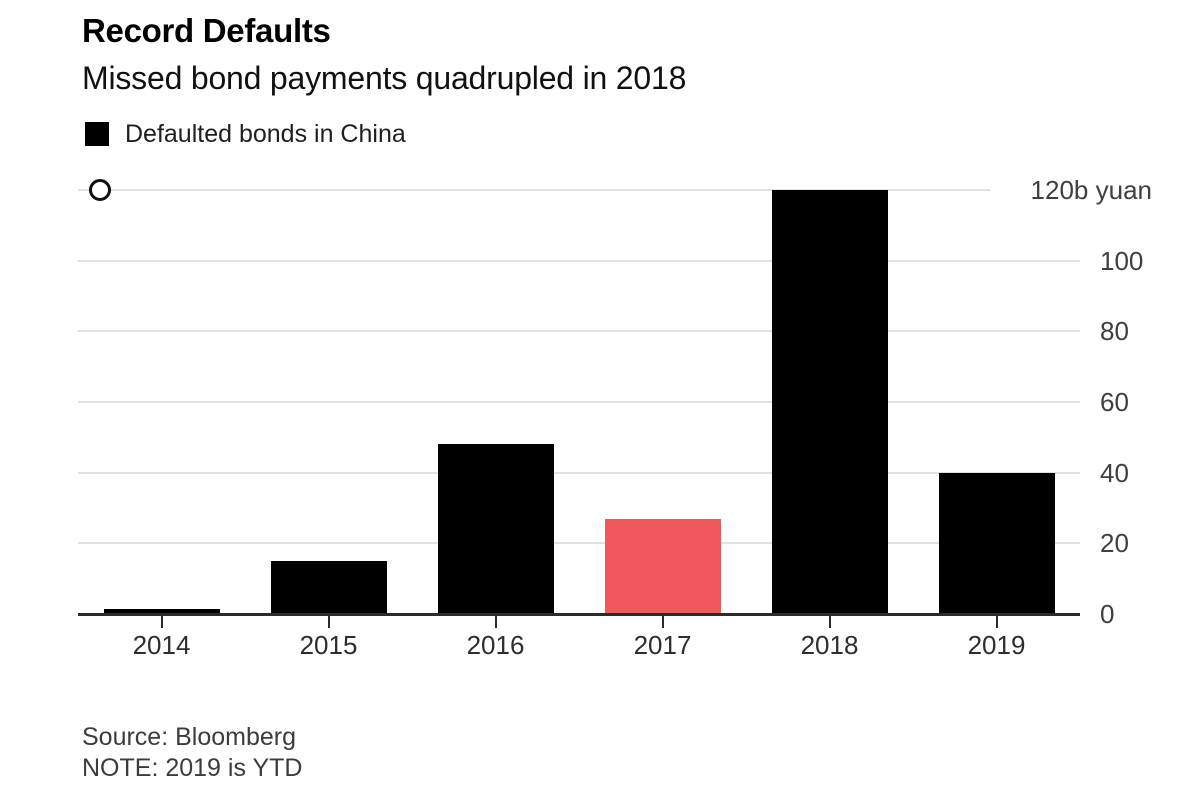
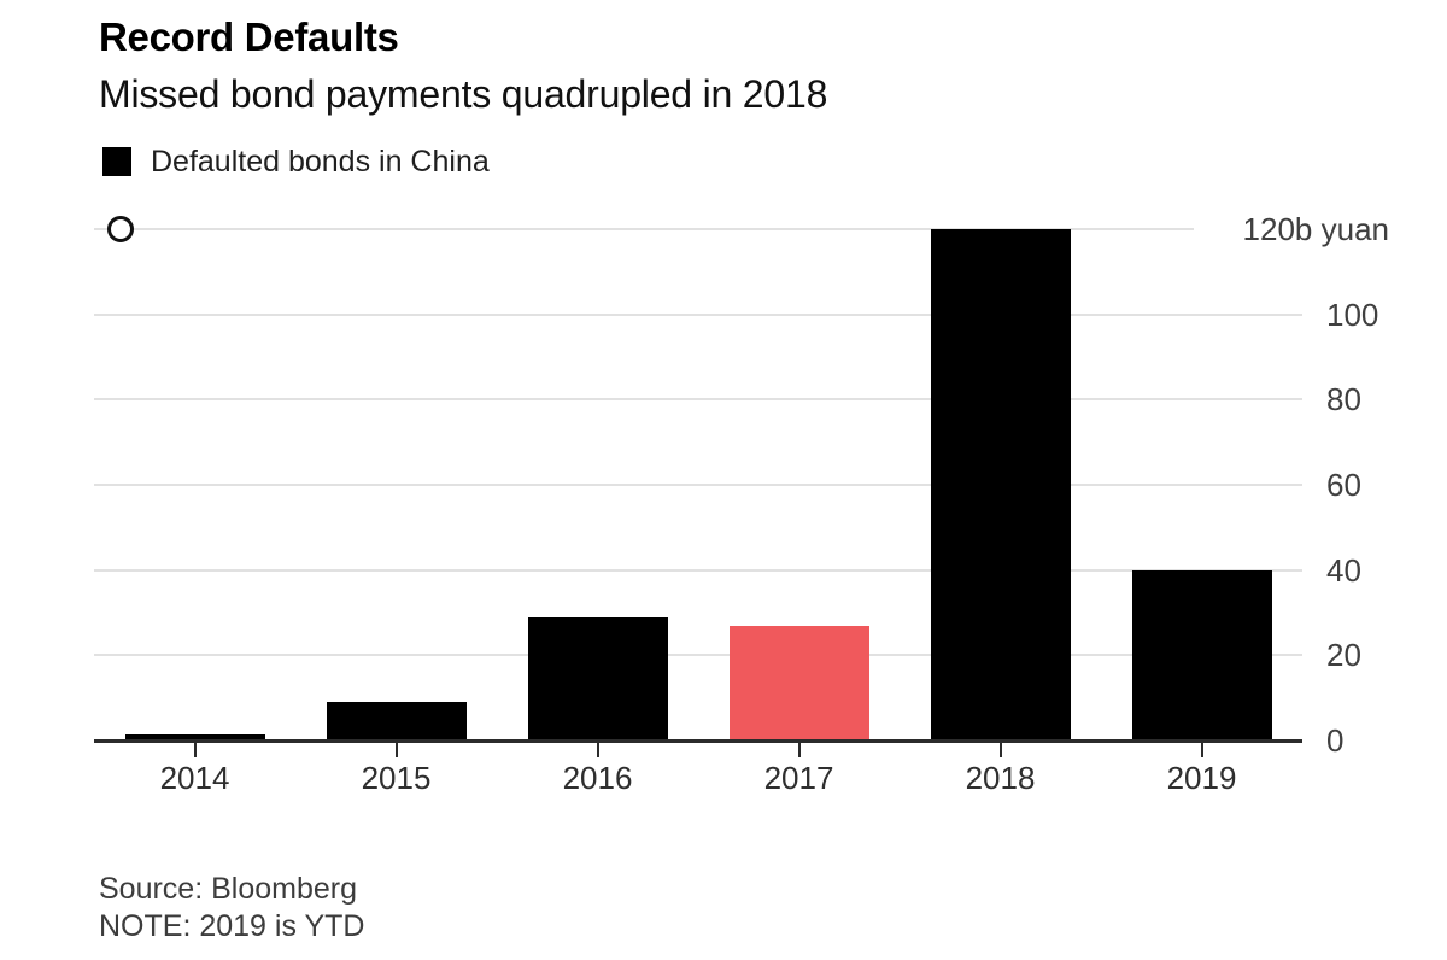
2015: 15 -> 9
2016: 48 -> 29
